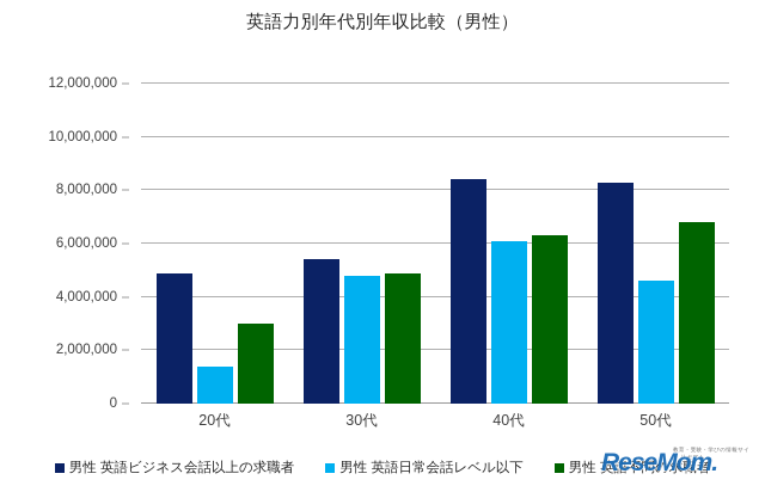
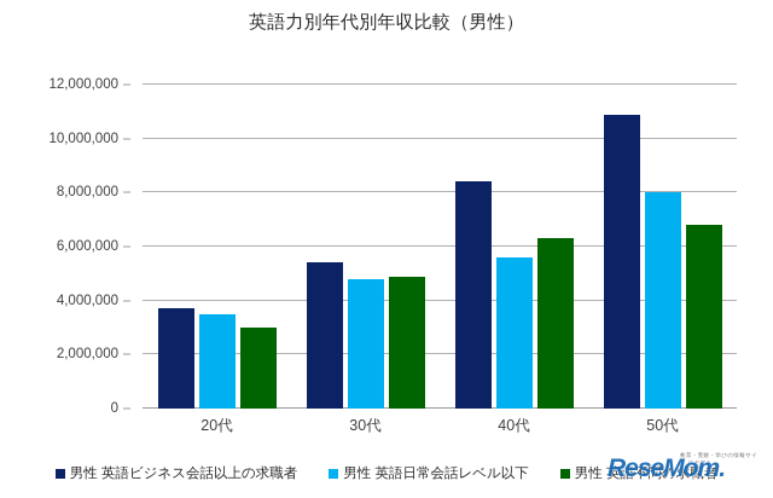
男性 英語ビジネス会話以上の求職者/20代: 4900000 -> 3700000
男性 英語日常会話レベル以下/20代: 1400000 -> 3500000
男性 英語日常会話レベル以下/40代: 6100000 -> 5600000
男性 英語ビジネス会話以上の求職者/50代: 8300000 -> 10900000
男性 英語日常会話レベル以下/50代: 4600000 -> 8000000
